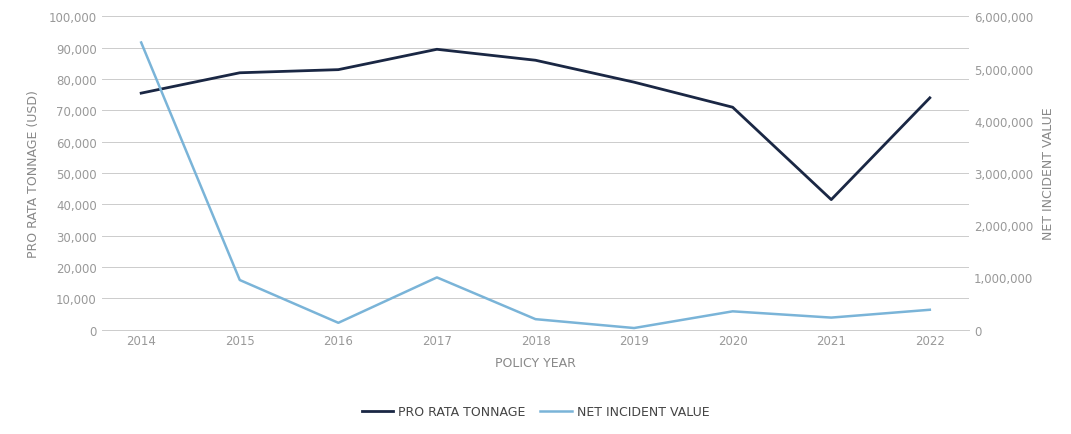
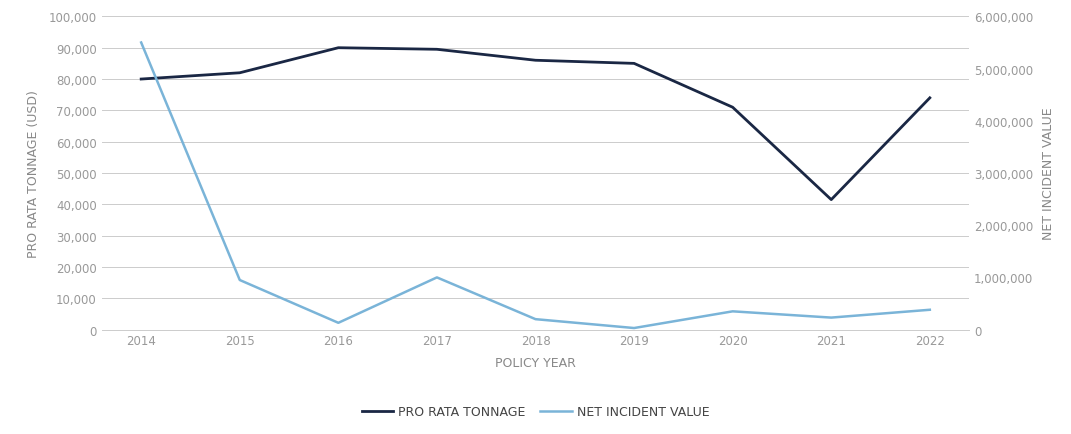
PRO RATA TONNAGE/2014: 75,500 -> 80,000
PRO RATA TONNAGE/2016: 83,000 -> 90,000
PRO RATA TONNAGE/2019: 79,000 -> 85,000
